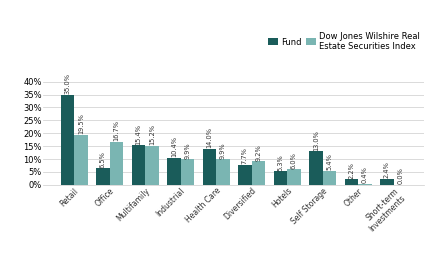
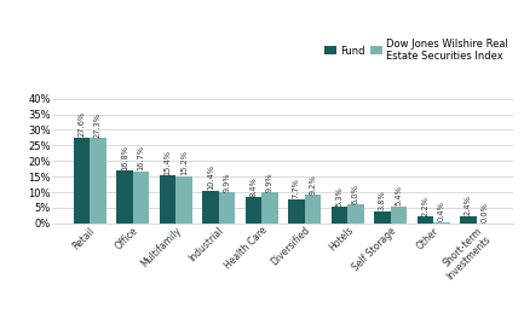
Fund/Retail: 35.0% -> 27.6%
Dow Jones Wilshire Real Estate Securities Index/Retail: 19.5% -> 27.3%
Fund/Office: 6.5% -> 16.8%
Fund/Health Care: 14.0% -> 8.4%
Fund/Self Storage: 13.0% -> 3.8%
